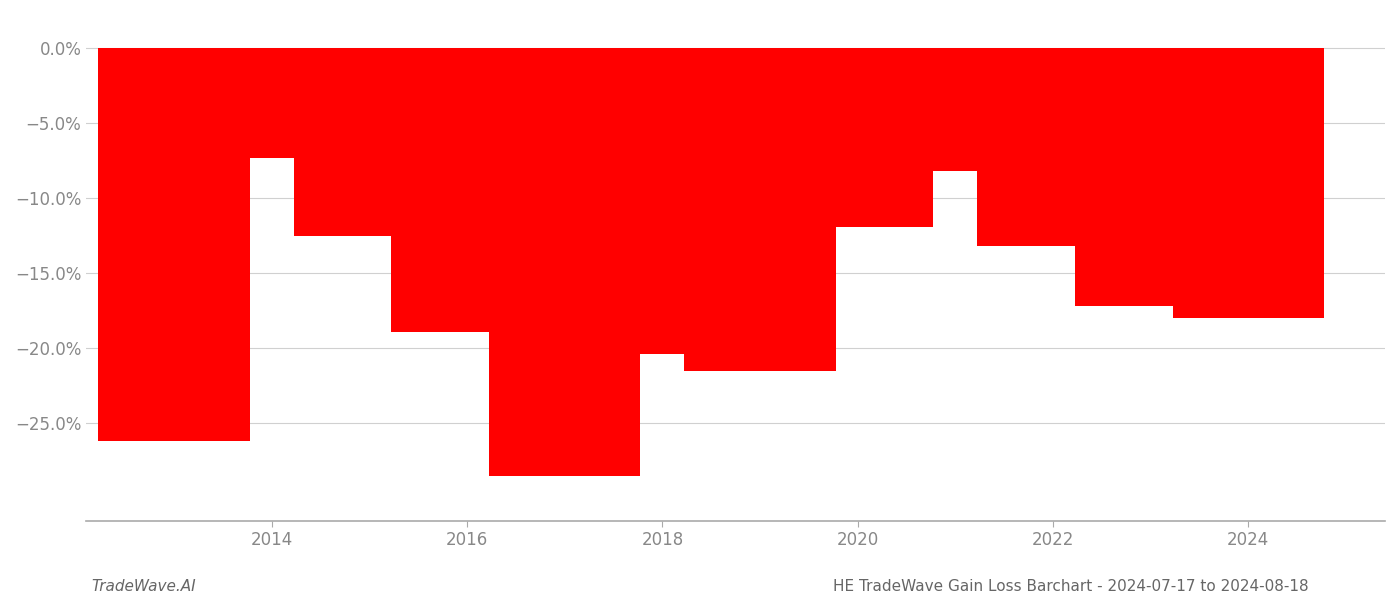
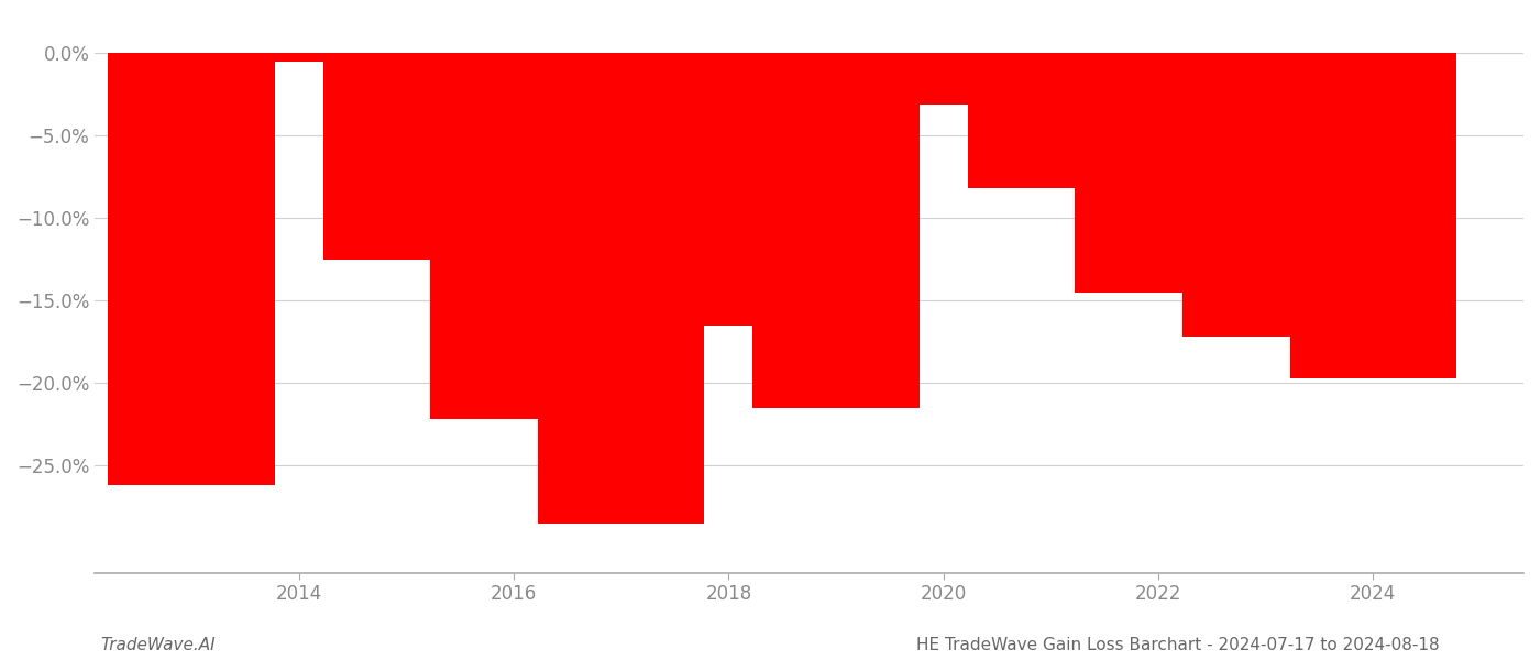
2014: -7.3% -> -0.5%
2016: -18.9% -> -22.2%
2018: -20.4% -> -16.5%
2020: -11.9% -> -3.1%
2022: -13.2% -> -14.5%
2024: -18.0% -> -19.7%
